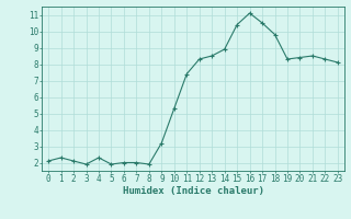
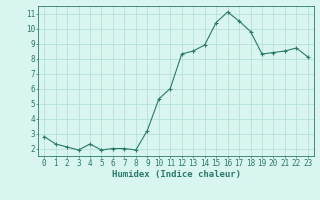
0: 2.1 -> 2.8
11: 7.4 -> 6.0
22: 8.3 -> 8.7
